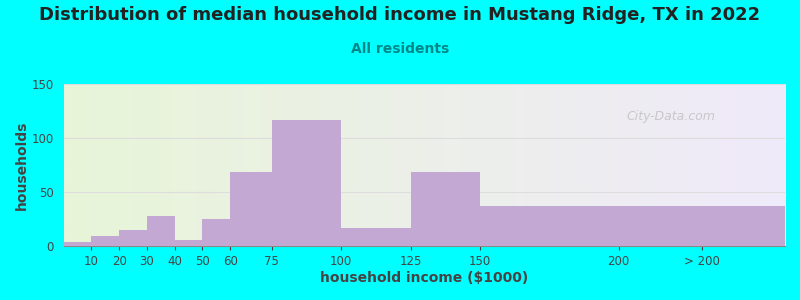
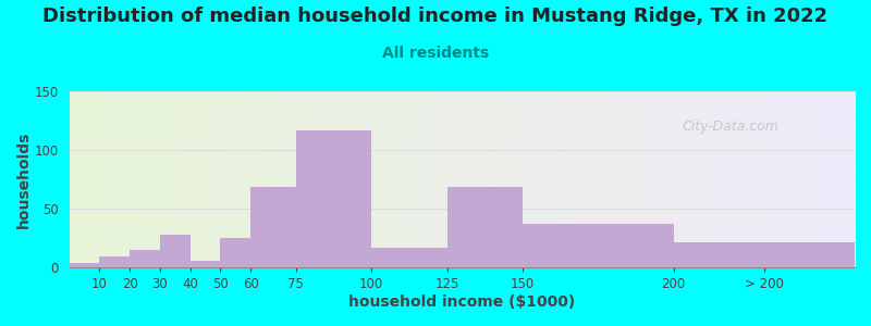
> 200: 37 -> 21
